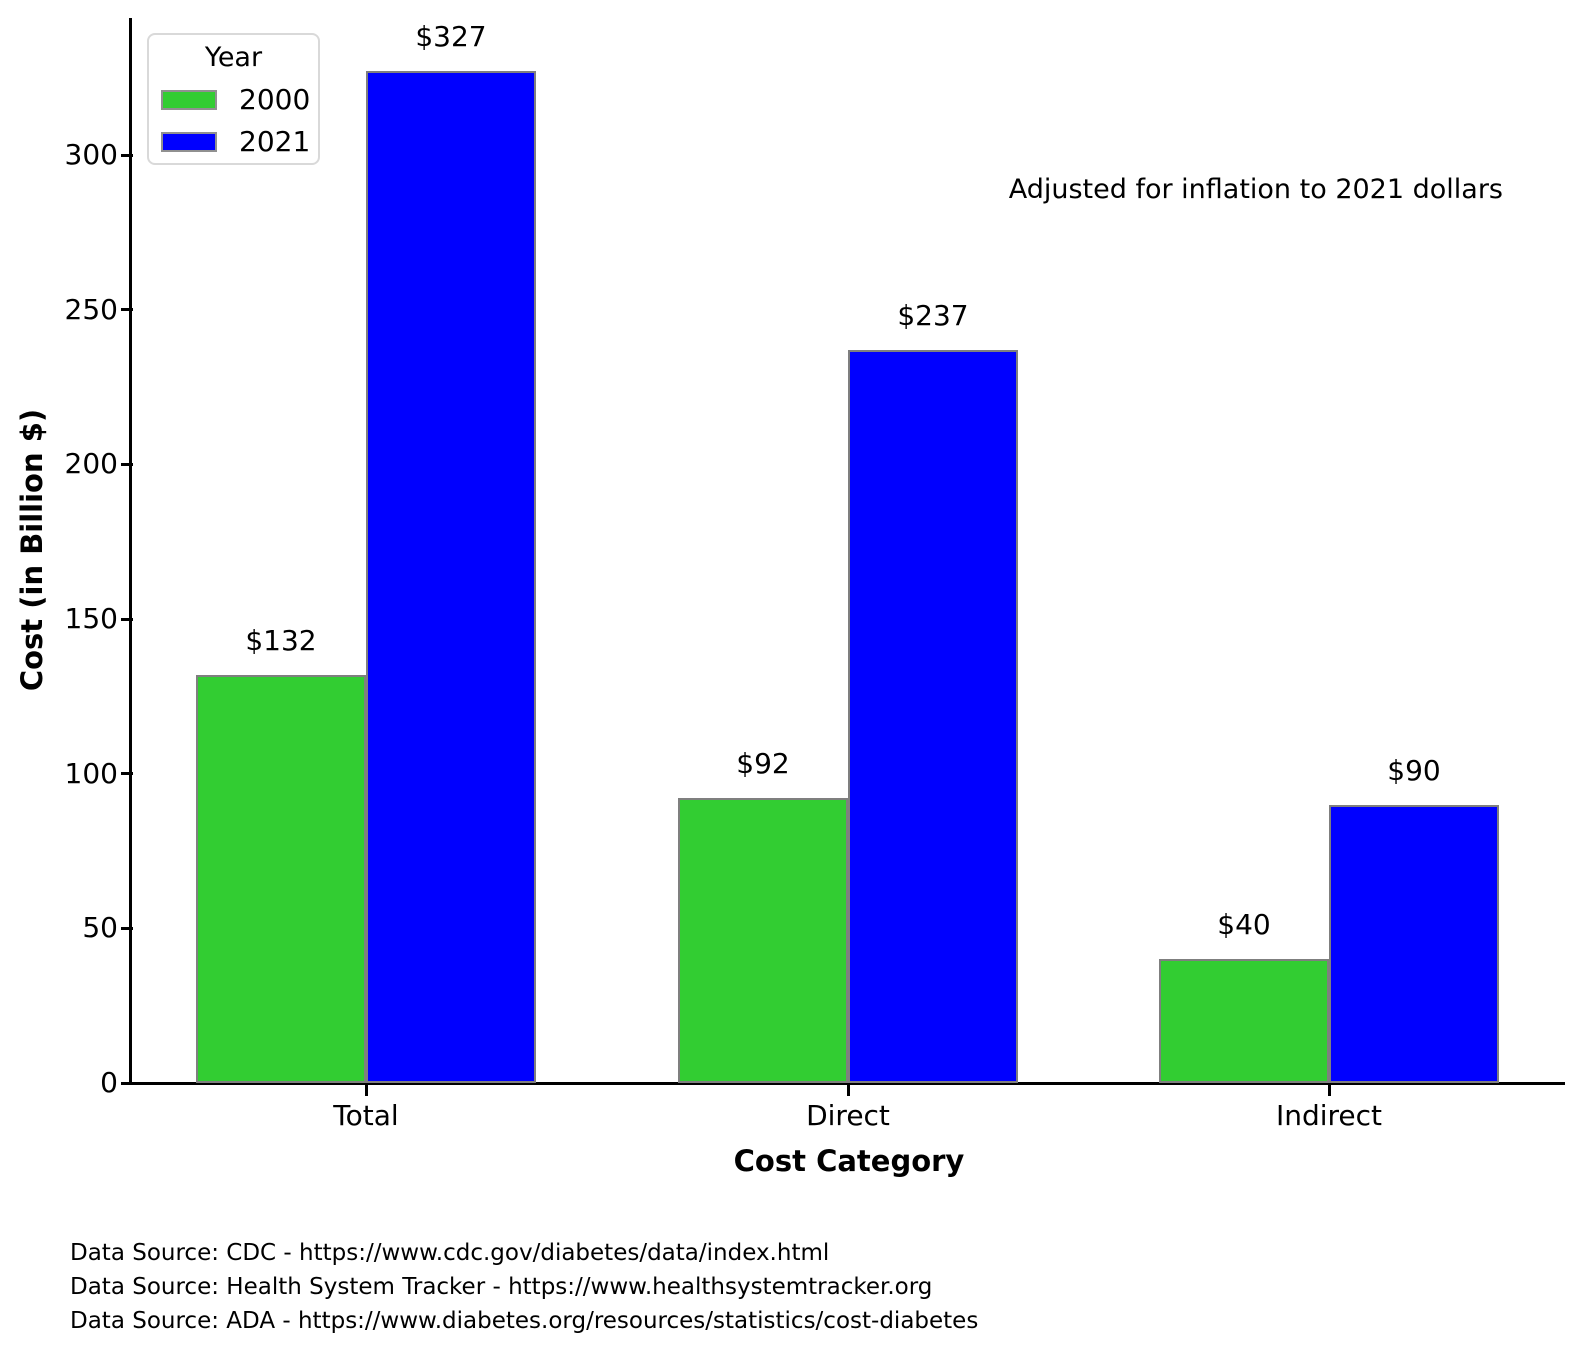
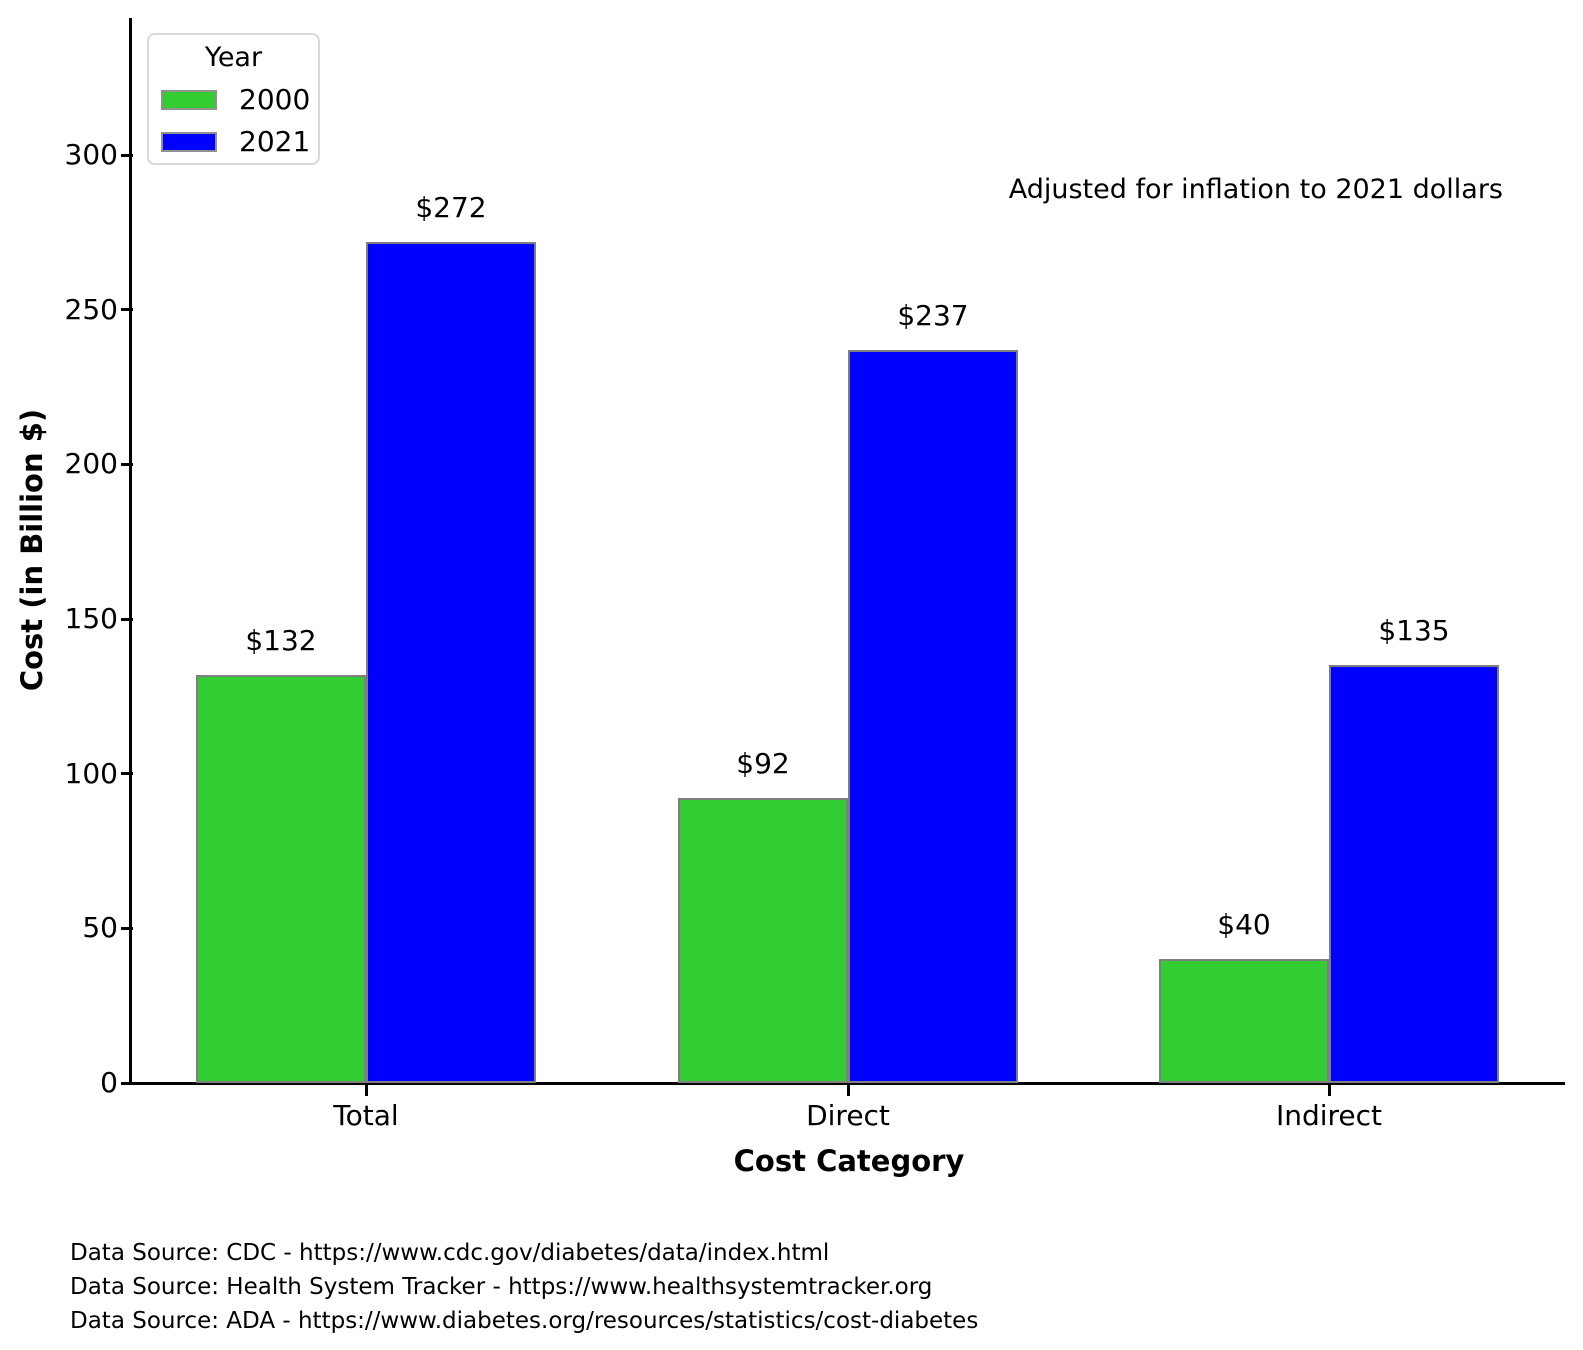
2021/Total: $327 -> $272
2021/Indirect: $90 -> $135
